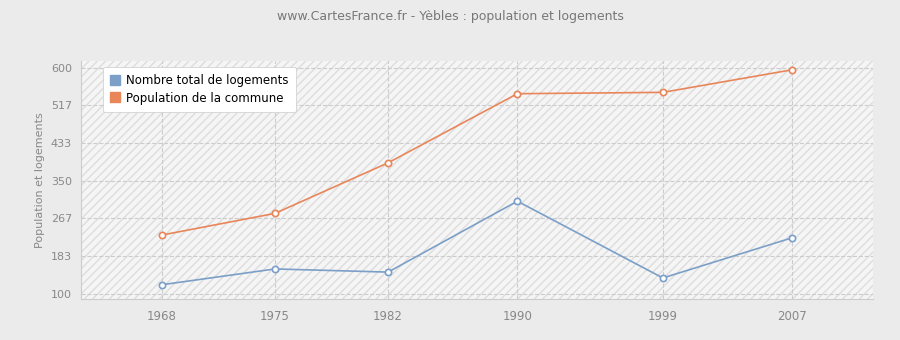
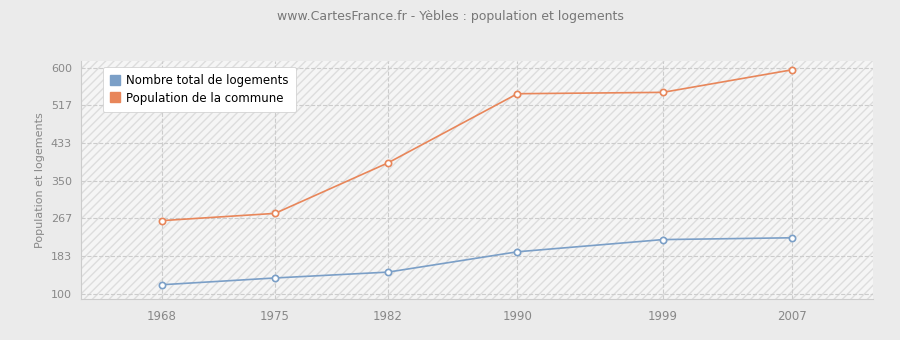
Population de la commune/1968: 230 -> 262
Nombre total de logements/1975: 155 -> 135
Nombre total de logements/1990: 305 -> 193
Nombre total de logements/1999: 135 -> 220
